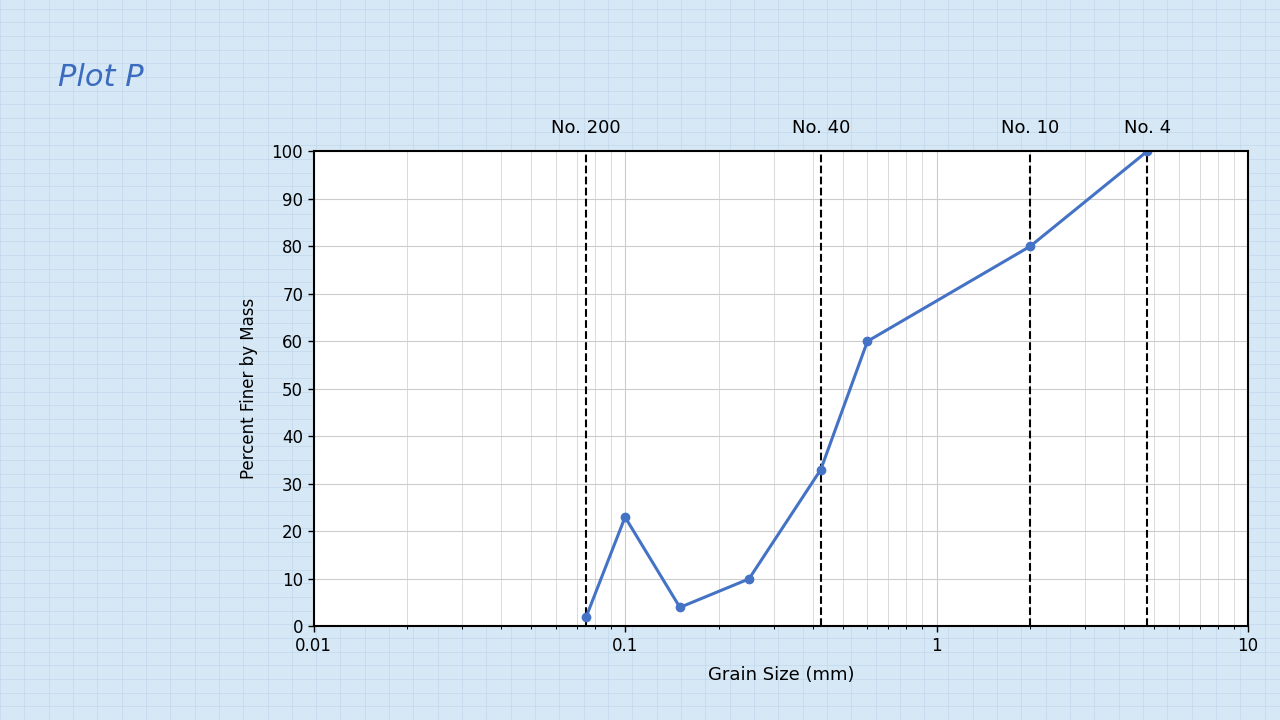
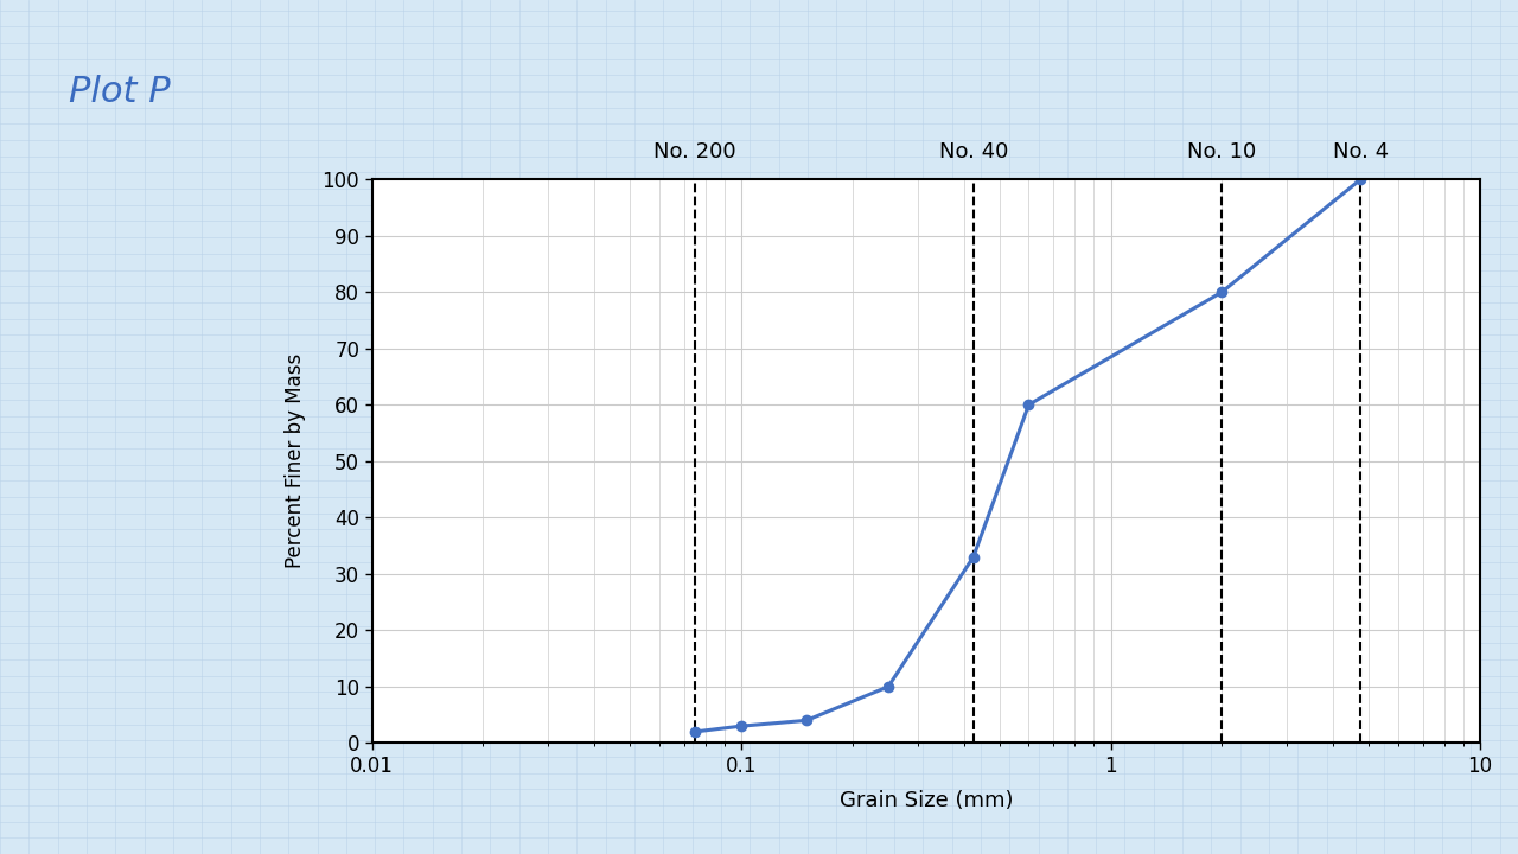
0.1: 23 -> 3
